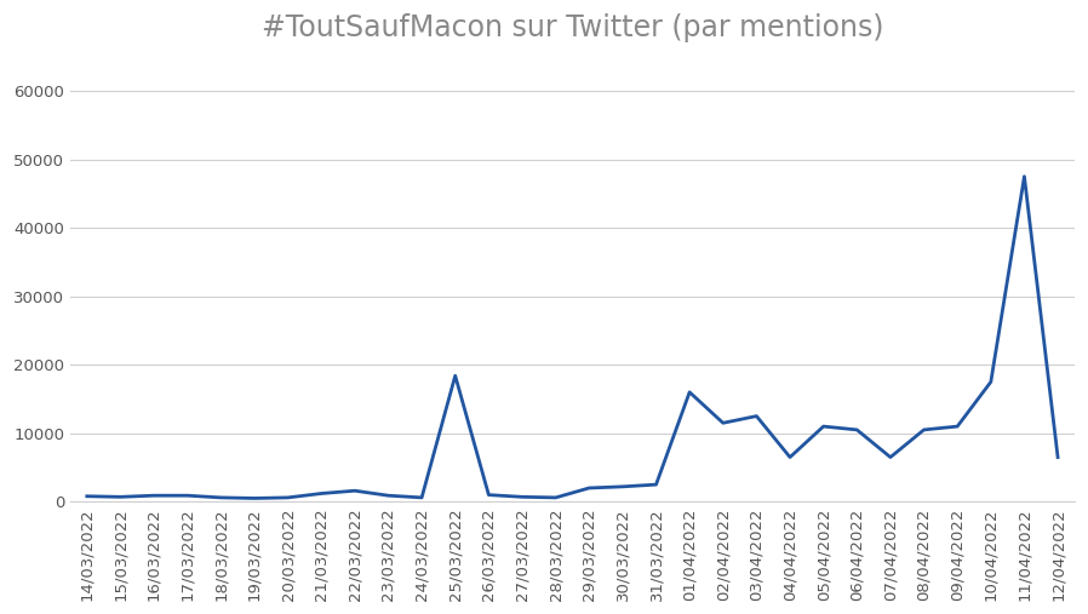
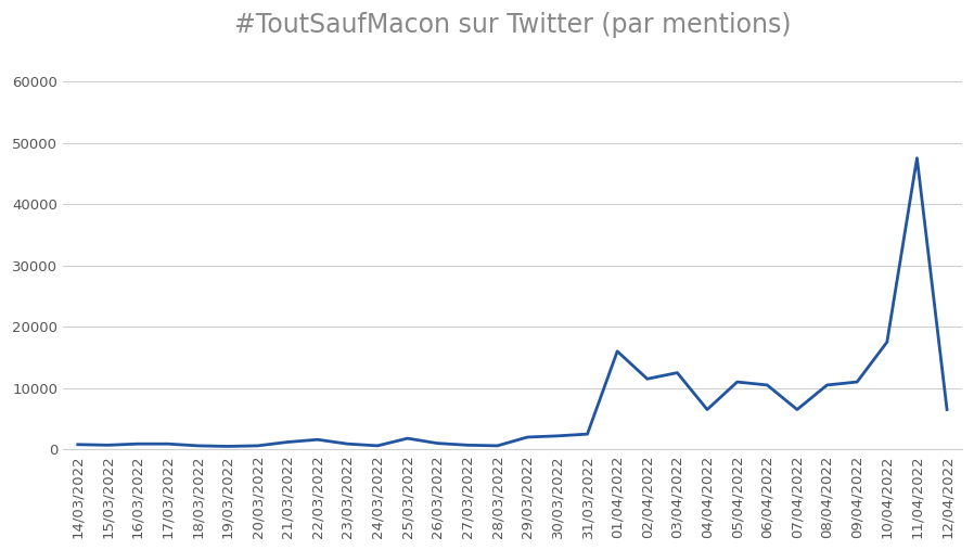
25/03/2022: 18400 -> 1800
